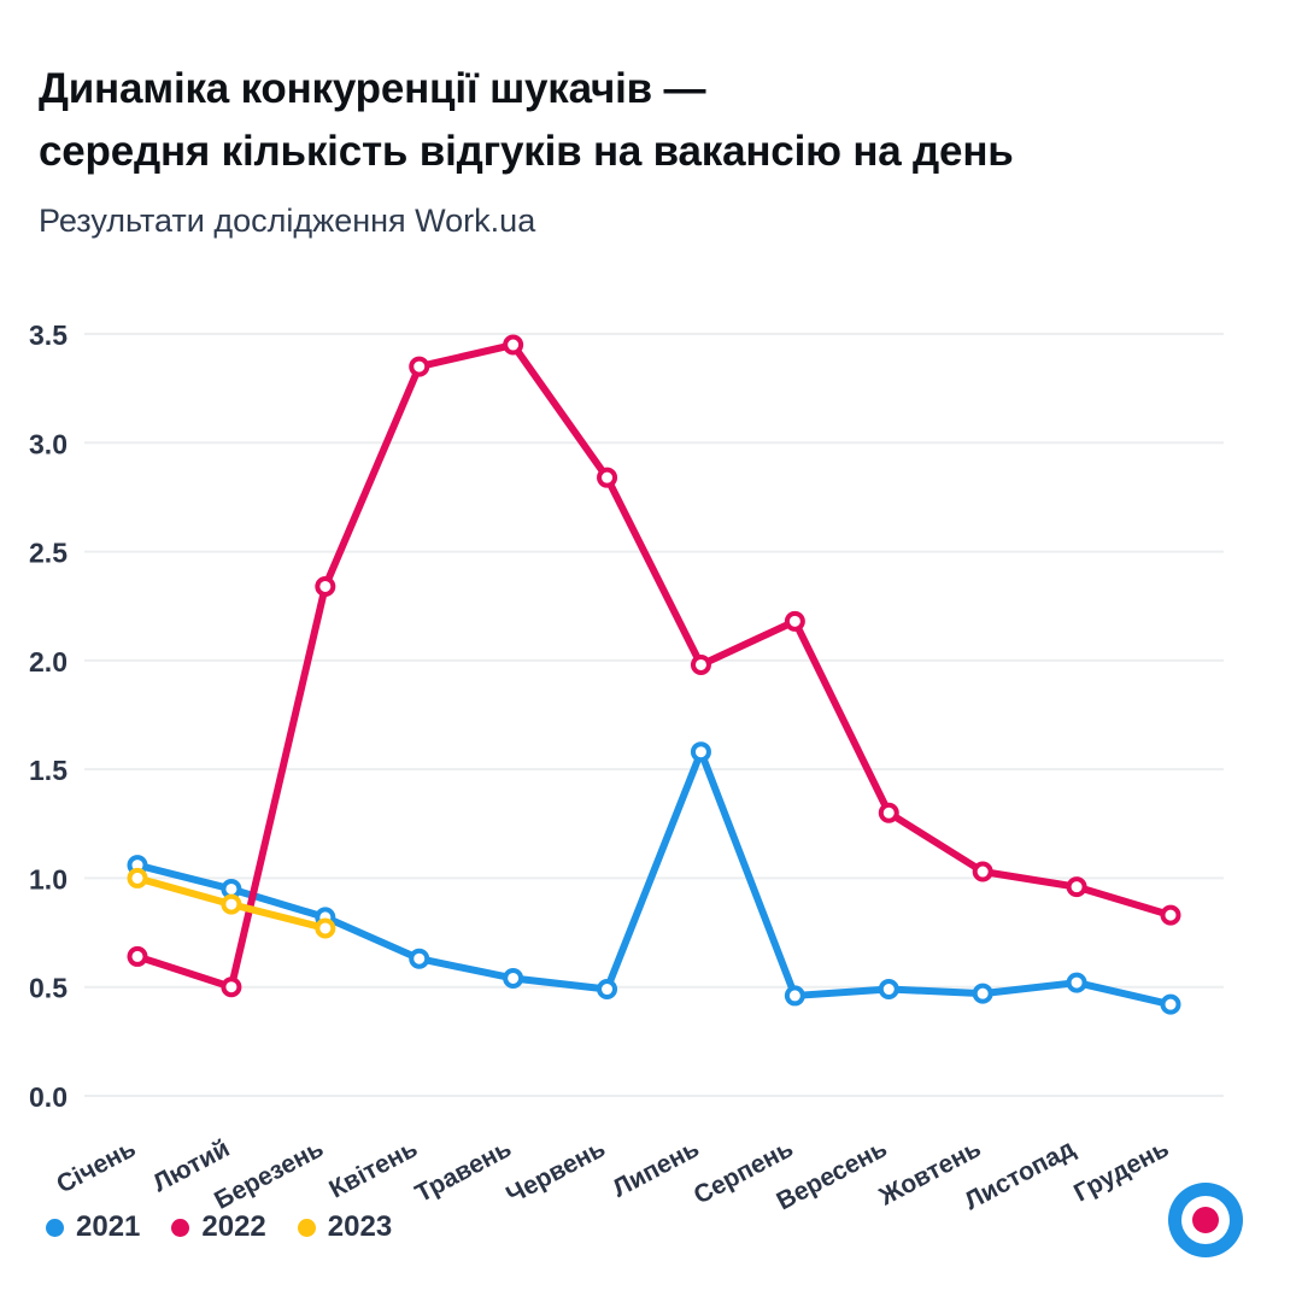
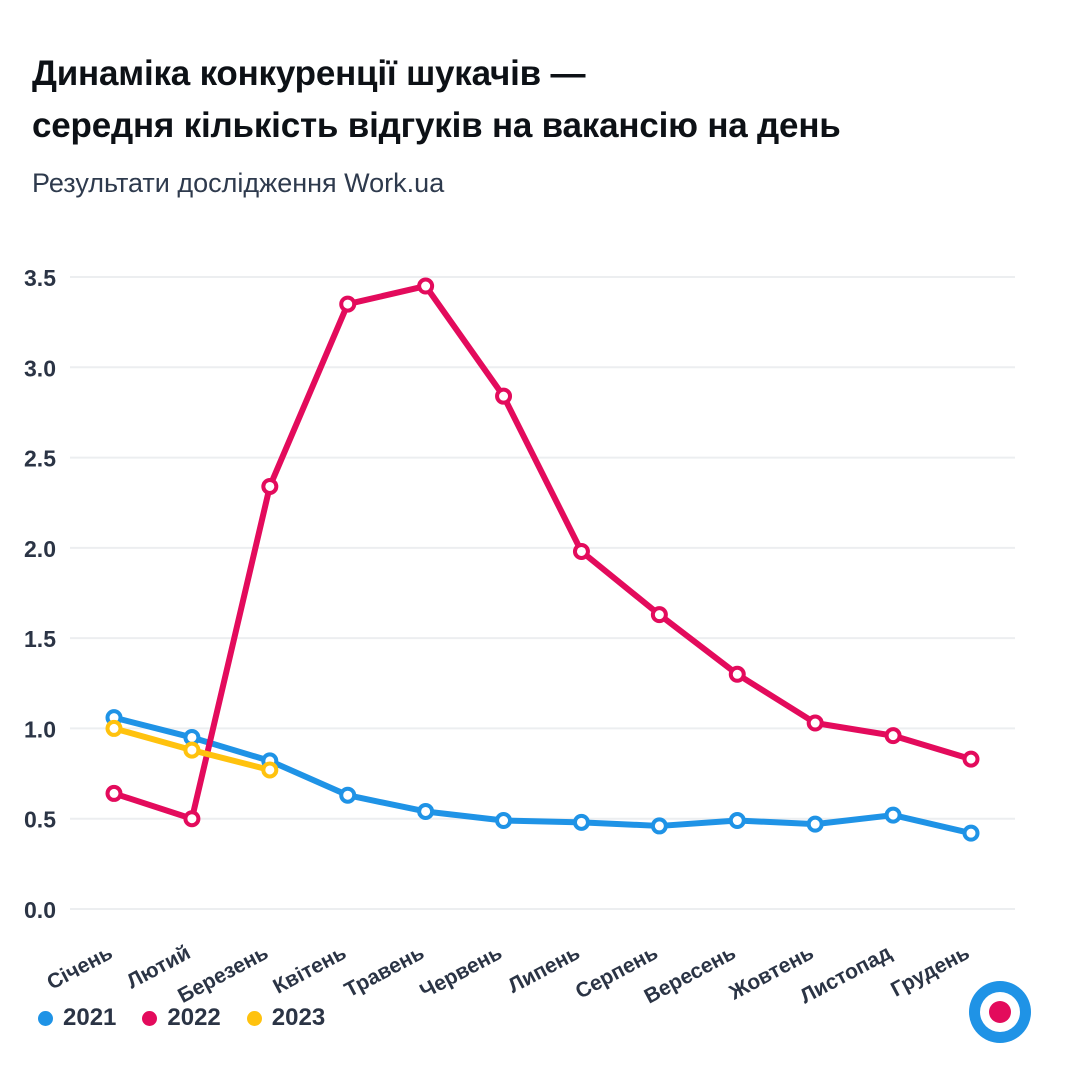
2021/Липень: 1.58 -> 0.48
2022/Серпень: 2.18 -> 1.63
